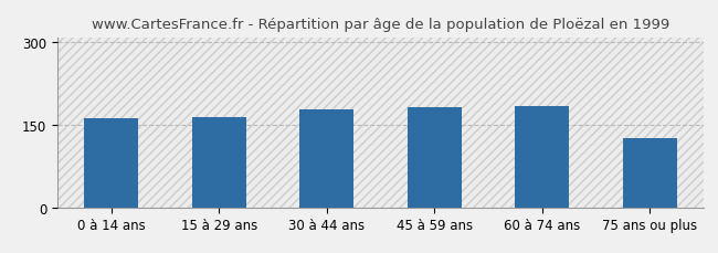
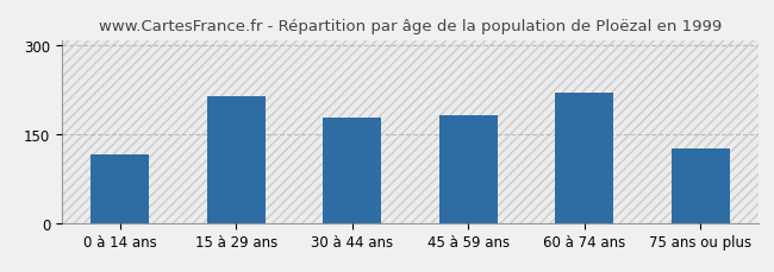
0 à 14 ans: 163 -> 115
15 à 29 ans: 165 -> 215
60 à 74 ans: 184 -> 220
